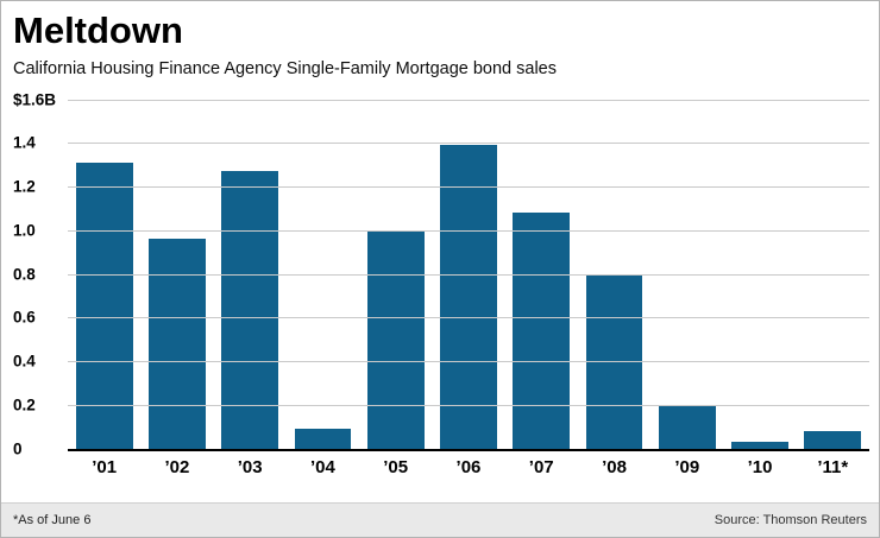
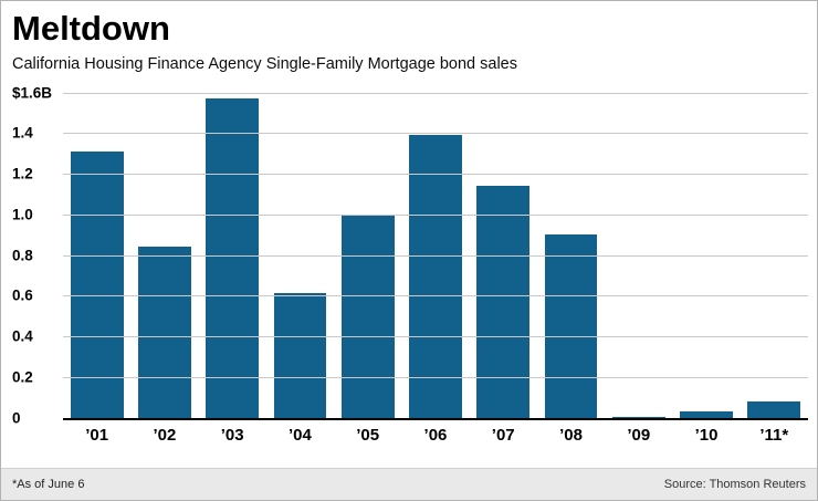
’02: $0.96B -> $0.84B
’03: $1.27B -> $1.57B
’04: $0.09B -> $0.61B
’07: $1.08B -> $1.14B
’08: $0.79B -> $0.90B
’09: $0.20B -> $0.01B
